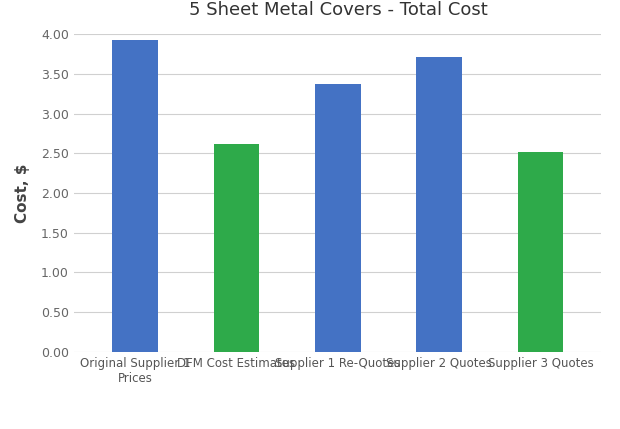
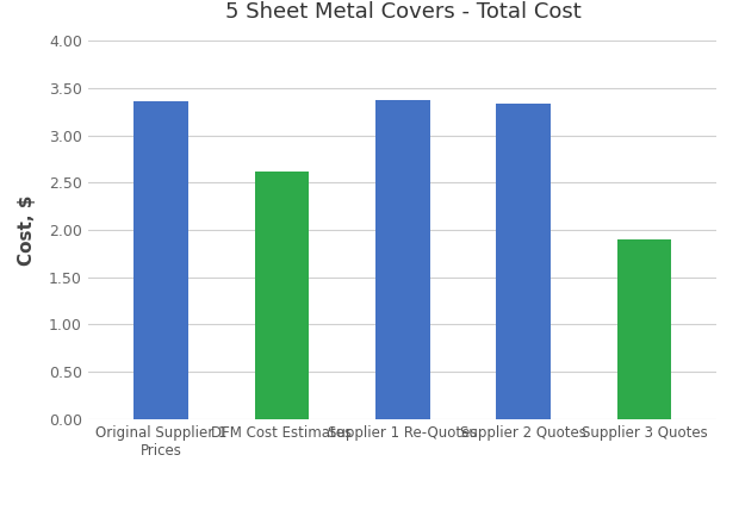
Original Supplier 1 Prices: 3.93 -> 3.36
Supplier 2 Quotes: 3.72 -> 3.34
Supplier 3 Quotes: 2.52 -> 1.90
